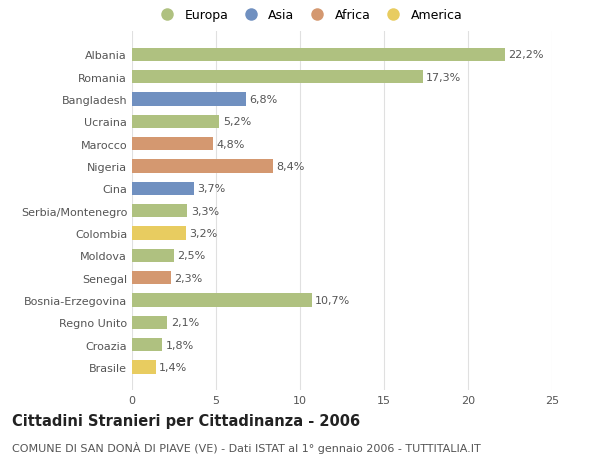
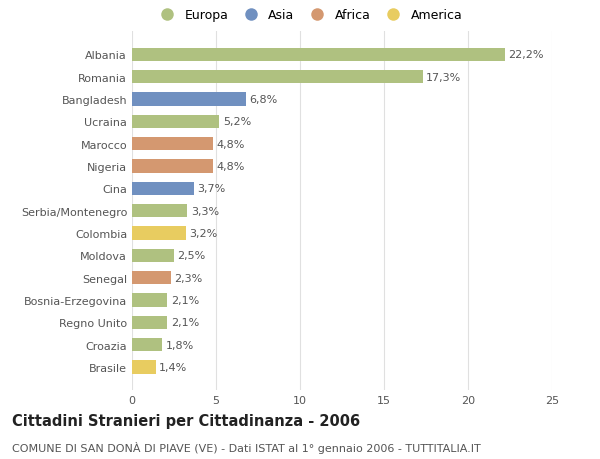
Nigeria: 8,4% -> 4,8%
Bosnia-Erzegovina: 10,7% -> 2,1%
